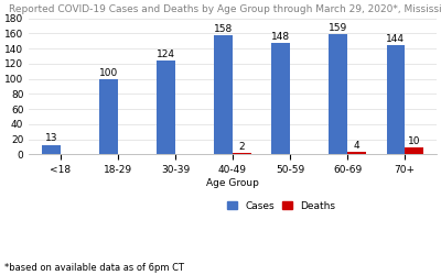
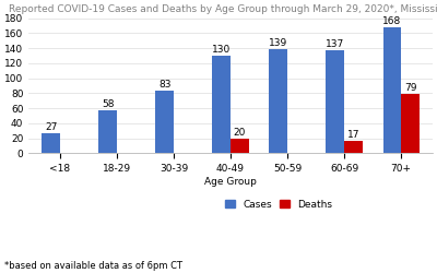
Cases/<18: 13 -> 27
Cases/18-29: 100 -> 58
Cases/30-39: 124 -> 83
Cases/40-49: 158 -> 130
Deaths/40-49: 2 -> 20
Cases/50-59: 148 -> 139
Cases/60-69: 159 -> 137
Deaths/60-69: 4 -> 17
Cases/70+: 144 -> 168
Deaths/70+: 10 -> 79
